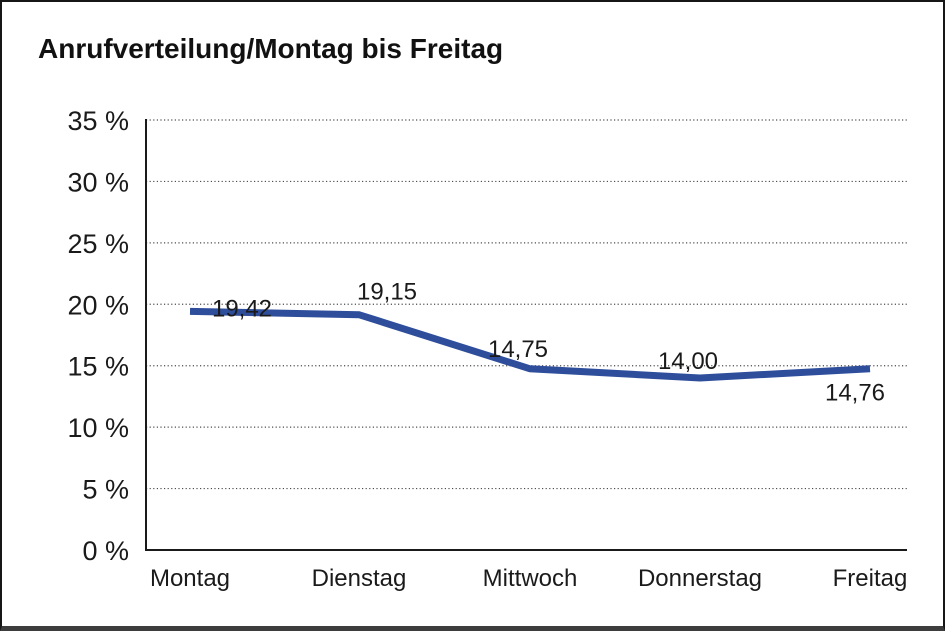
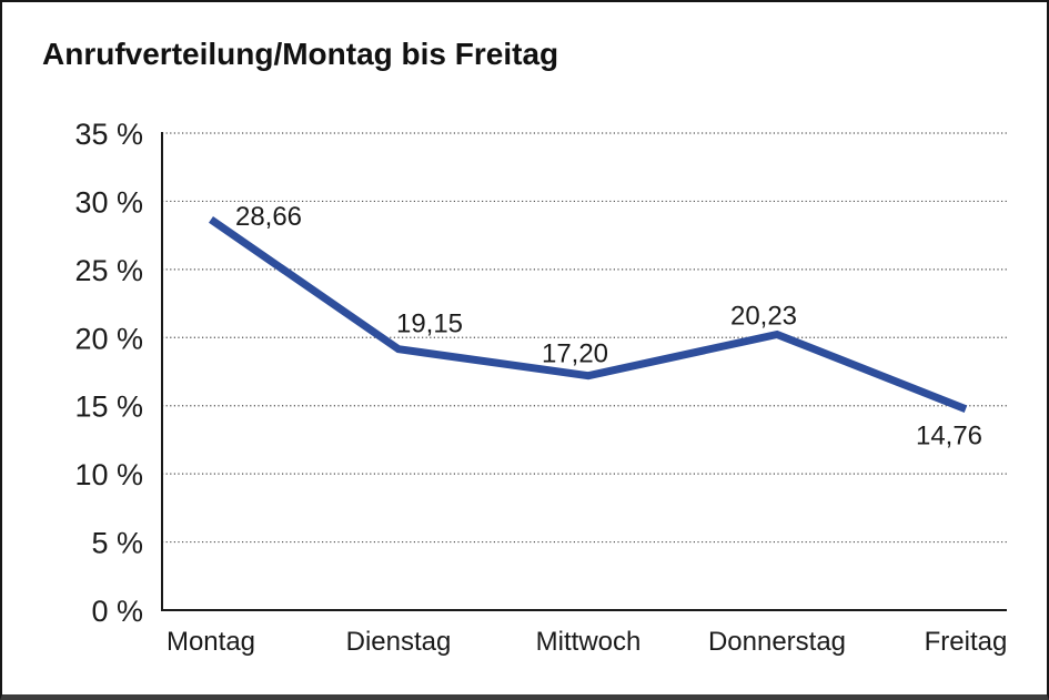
Montag: 19,42 -> 28,66
Mittwoch: 14,75 -> 17,20
Donnerstag: 14,00 -> 20,23
